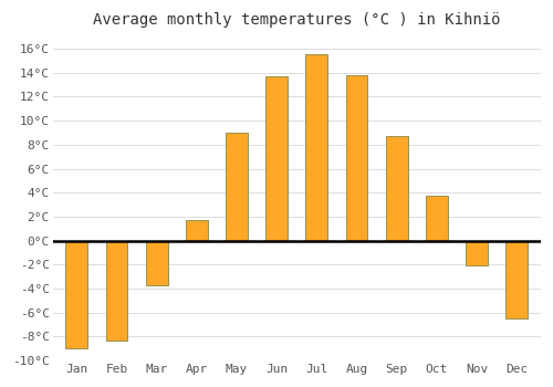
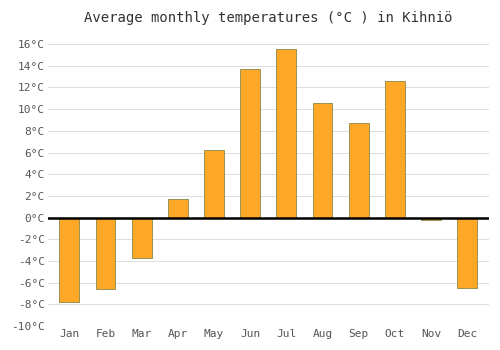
Jan: -9.0°C -> -7.8°C
Feb: -8.3°C -> -6.6°C
May: 9.0°C -> 6.2°C
Aug: 13.8°C -> 10.6°C
Oct: 3.7°C -> 12.6°C
Nov: -2.1°C -> -0.2°C
